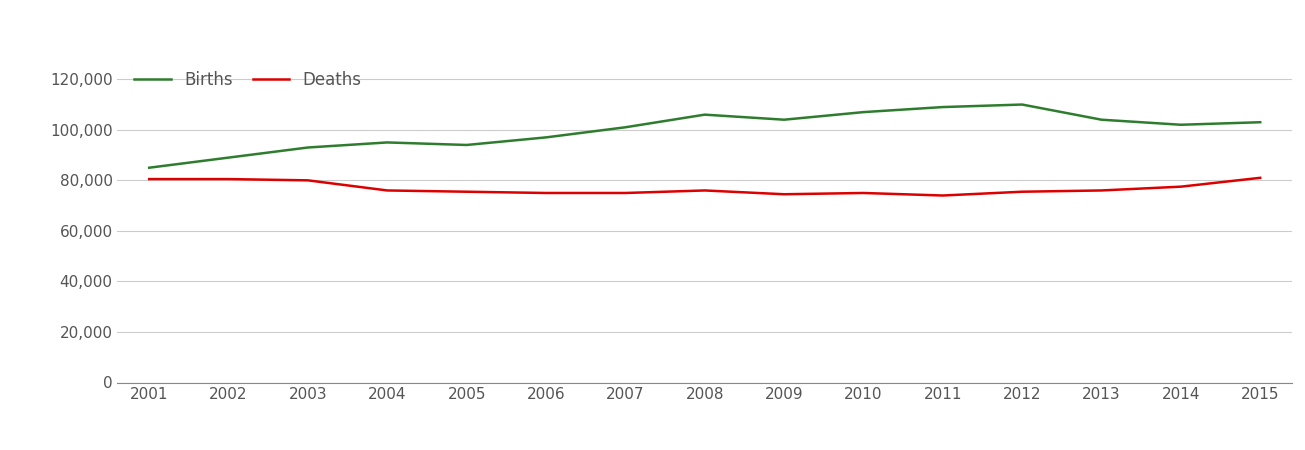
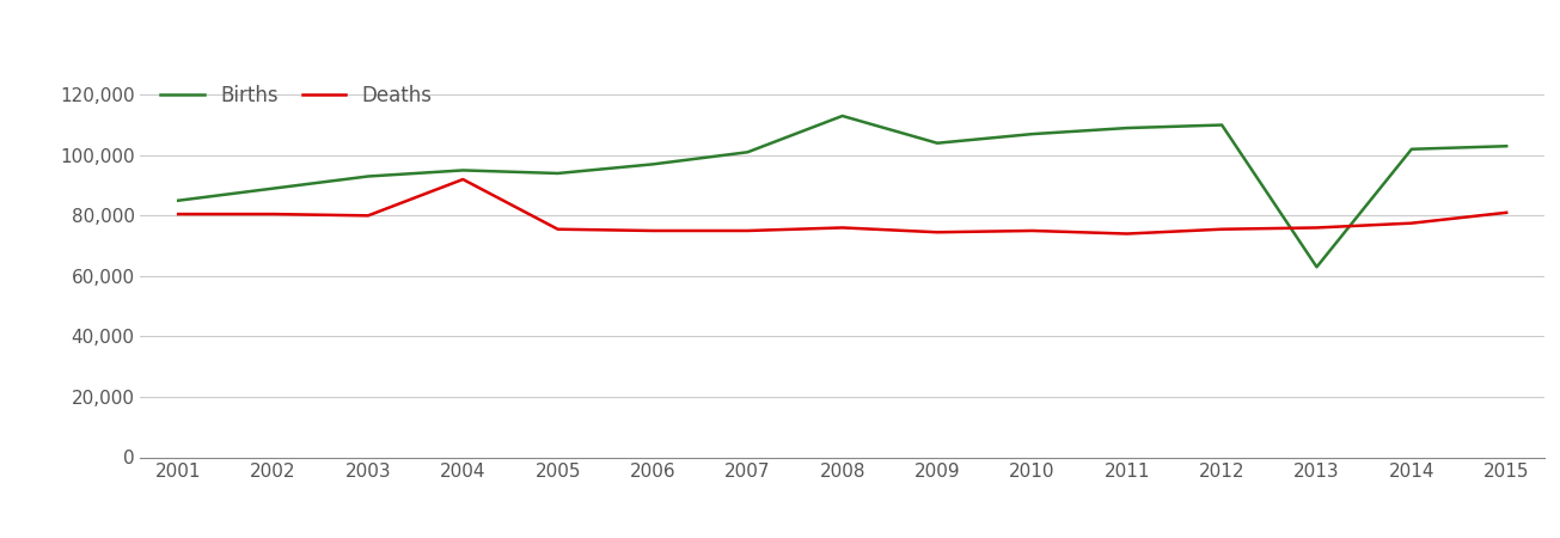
Deaths/2004: 76,000 -> 92,000
Births/2008: 106,000 -> 113,000
Births/2013: 104,000 -> 63,000
